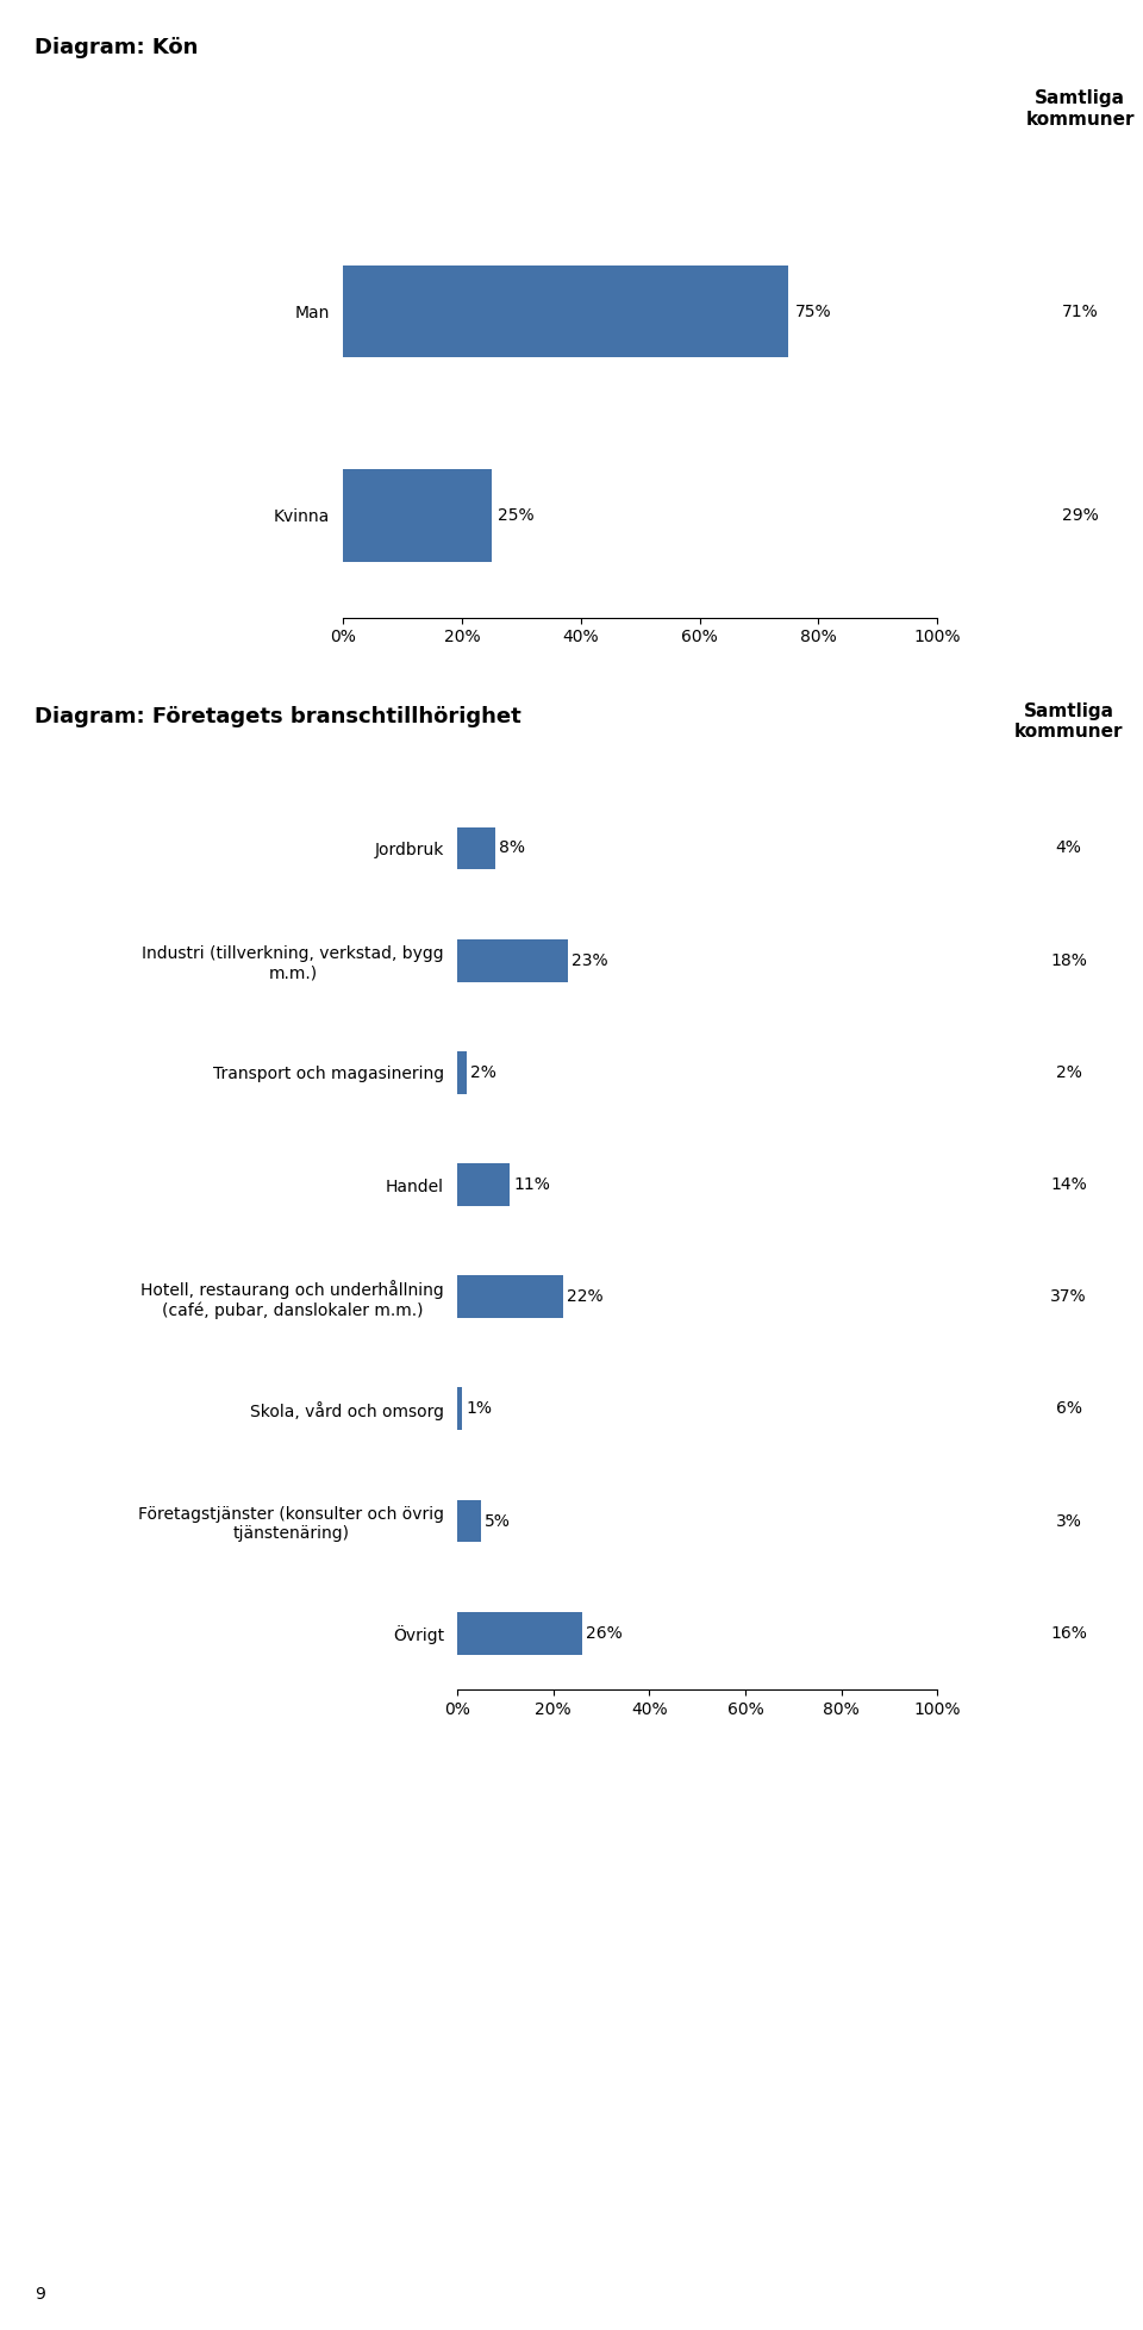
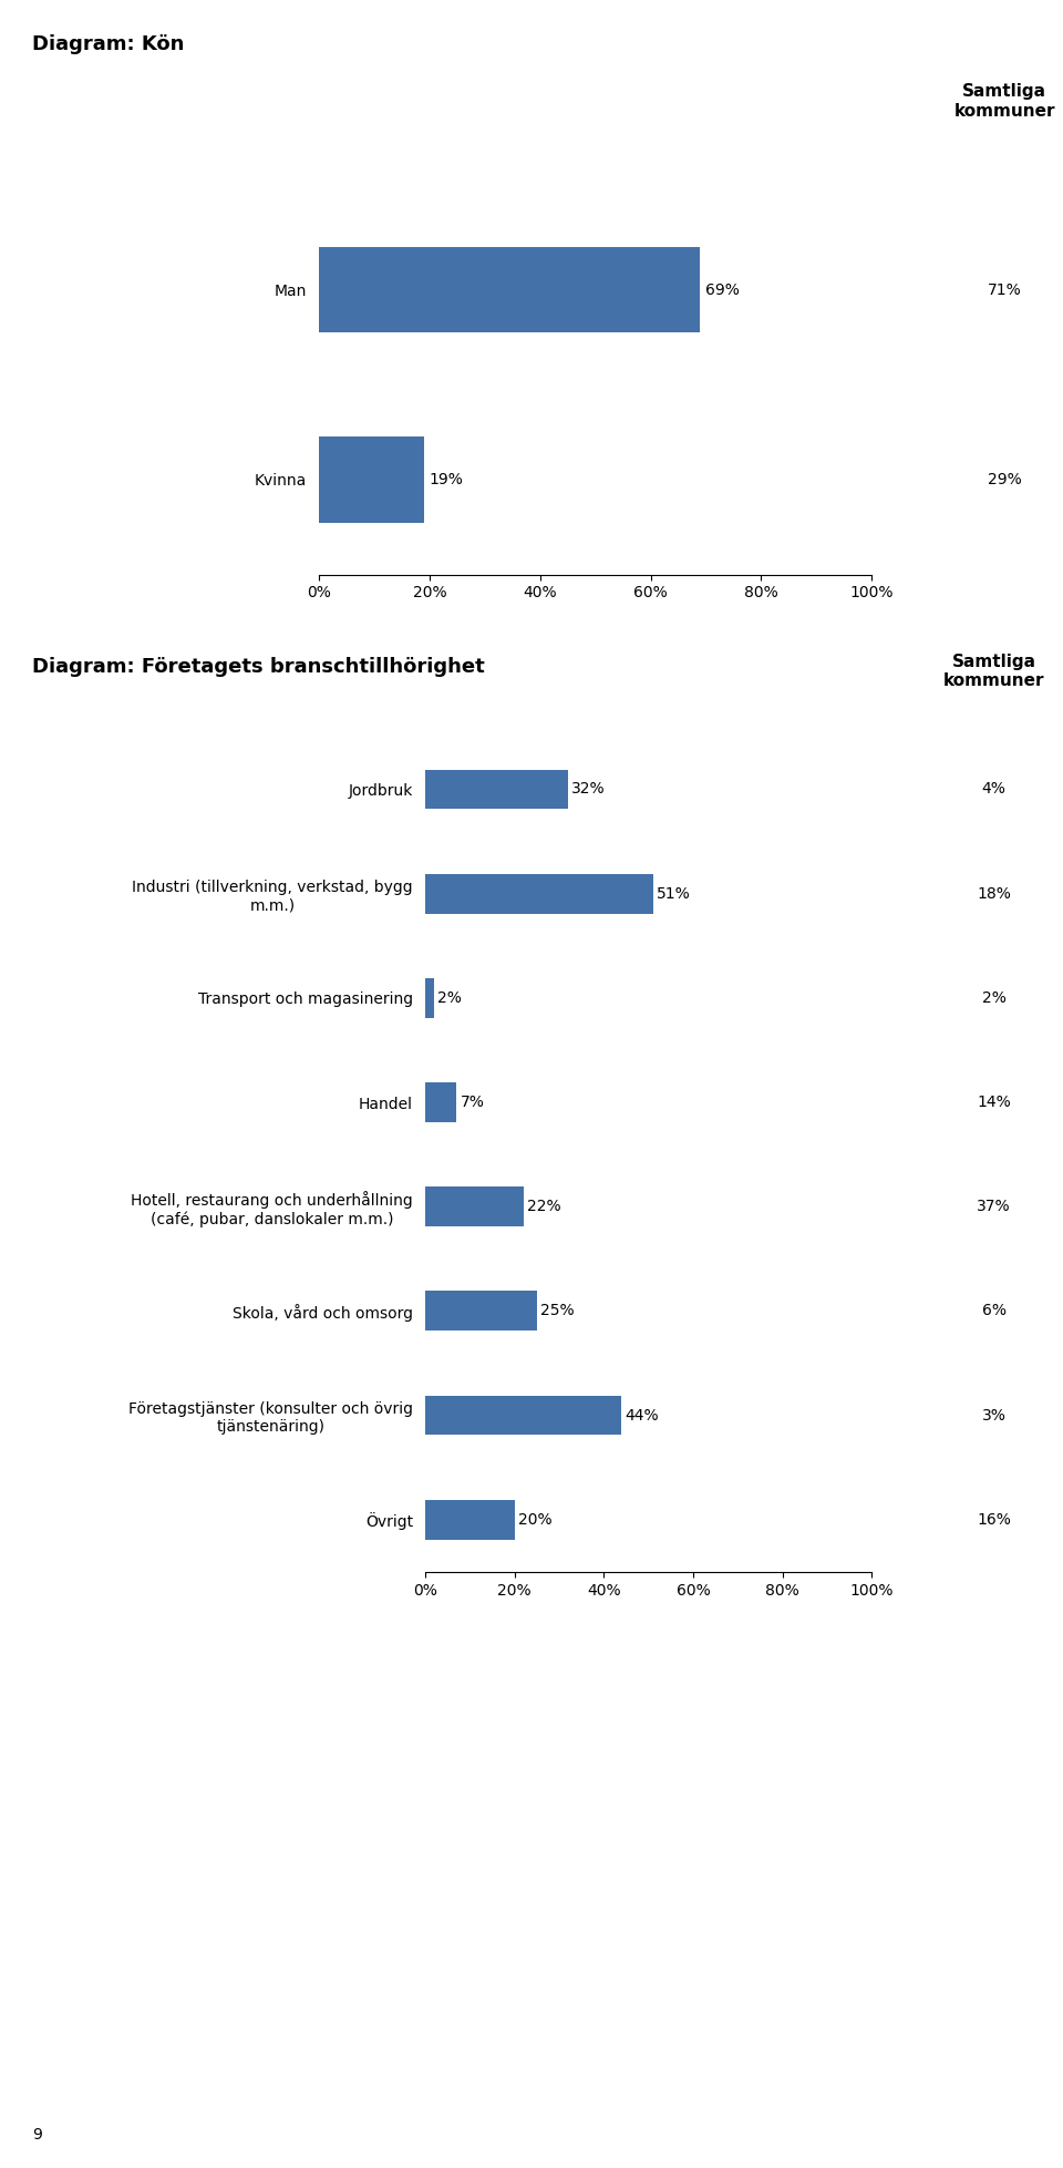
Man: 75% -> 69%
Kvinna: 25% -> 19%
Jordbruk: 8% -> 32%
Industri (tillverkning, verkstad, bygg m.m.): 23% -> 51%
Handel: 11% -> 7%
Skola, vård och omsorg: 1% -> 25%
Företagstjänster (konsulter och övrig tjänstenäring): 5% -> 44%
Övrigt: 26% -> 20%
